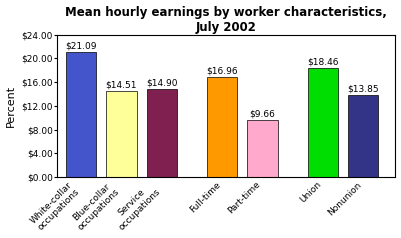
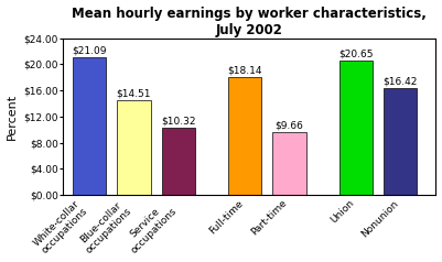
Service occupations: $14.90 -> $10.32
Full-time: $16.96 -> $18.14
Union: $18.46 -> $20.65
Nonunion: $13.85 -> $16.42
